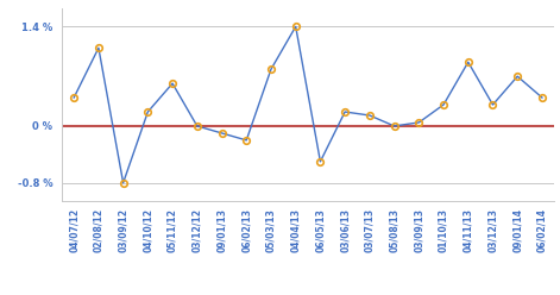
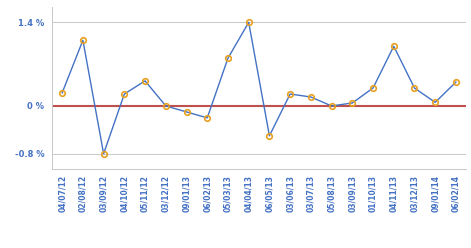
04/07/12: 0.40 % -> 0.22 %
05/11/12: 0.60 % -> 0.42 %
04/11/13: 0.90 % -> 1.00 %
09/01/14: 0.70 % -> 0.06 %
